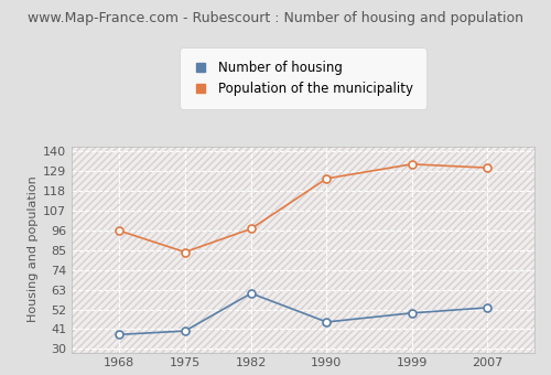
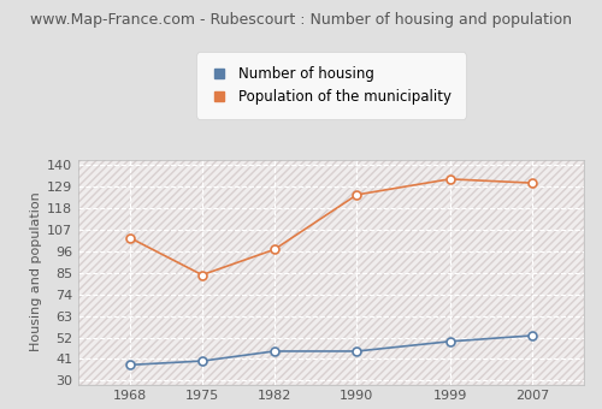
Population of the municipality/1968: 96 -> 103
Number of housing/1982: 61 -> 45
